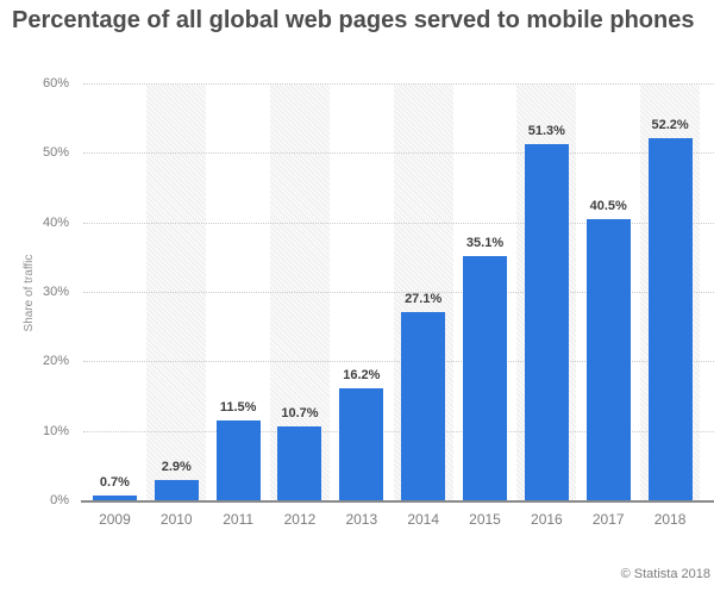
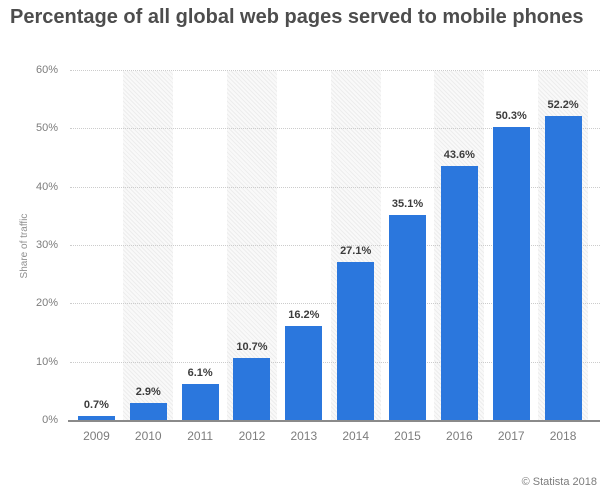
2011: 11.5% -> 6.1%
2016: 51.3% -> 43.6%
2017: 40.5% -> 50.3%
